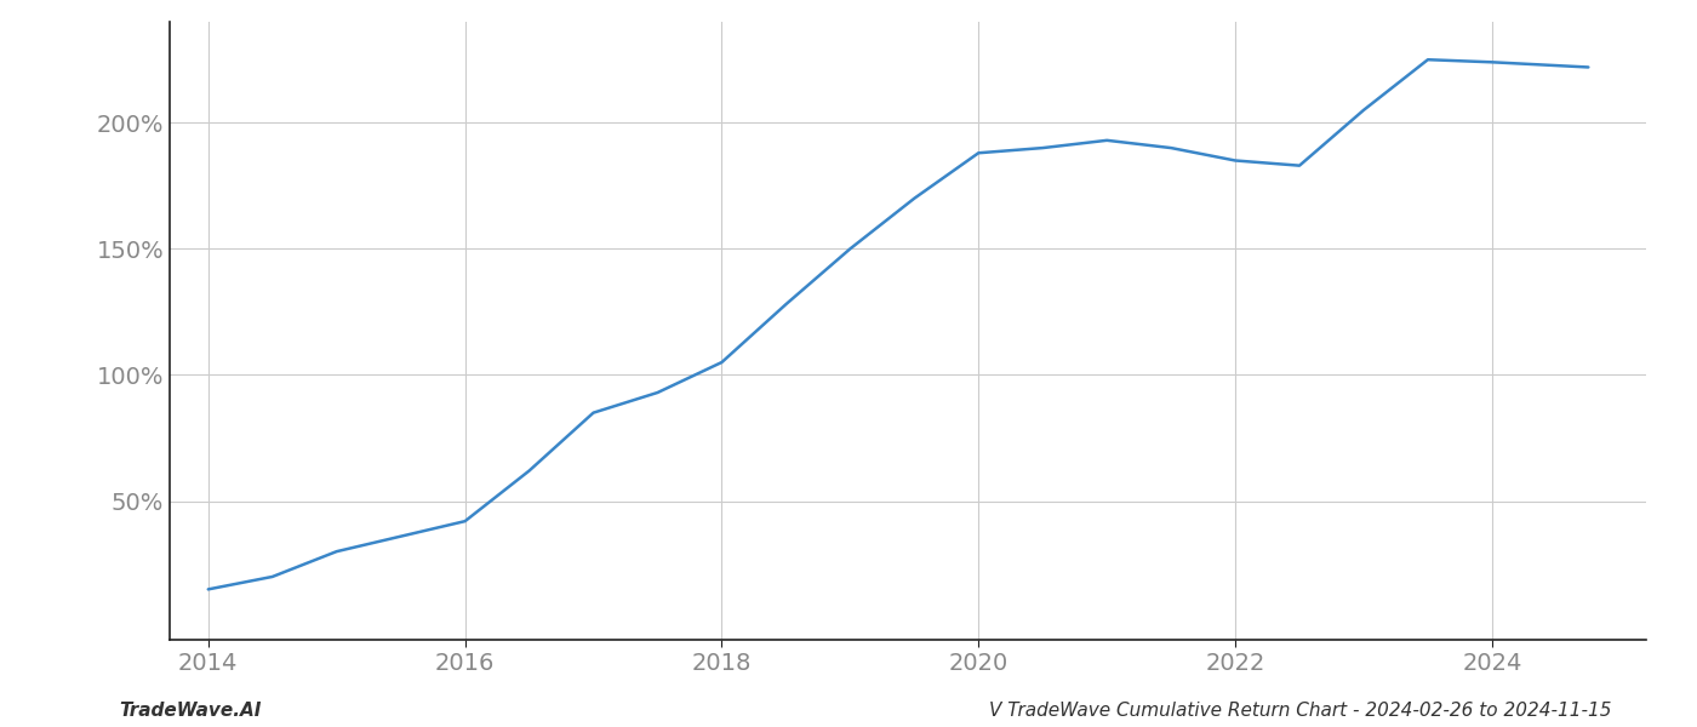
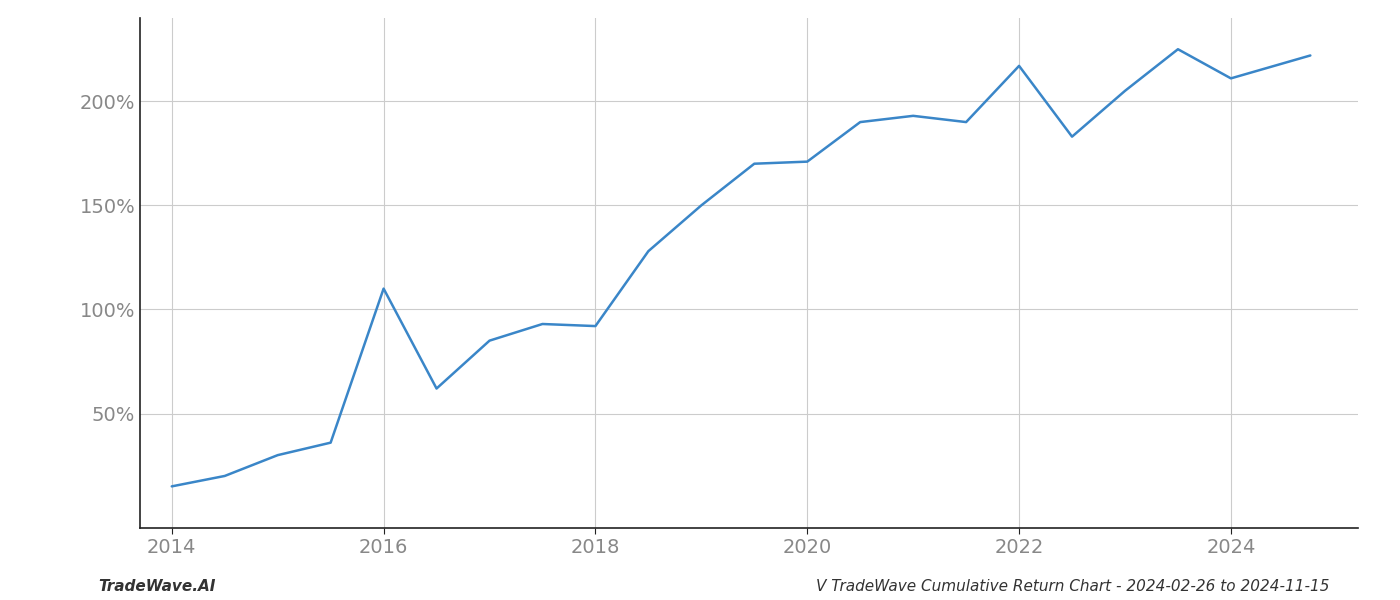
2016: 42% -> 110%
2018: 105% -> 92%
2020: 188% -> 171%
2022: 185% -> 217%
2024: 224% -> 211%
